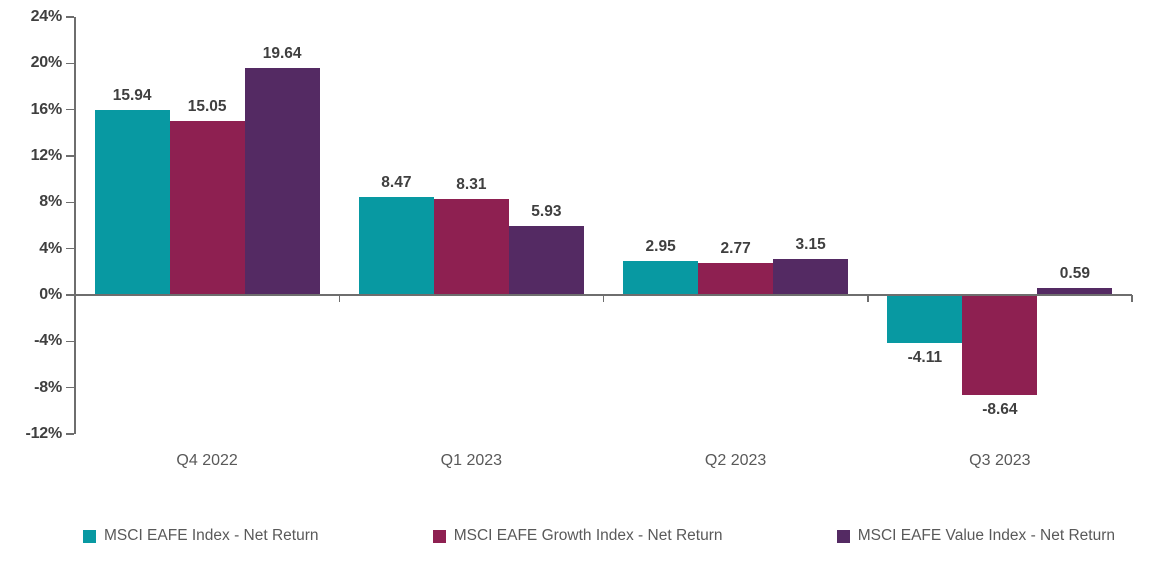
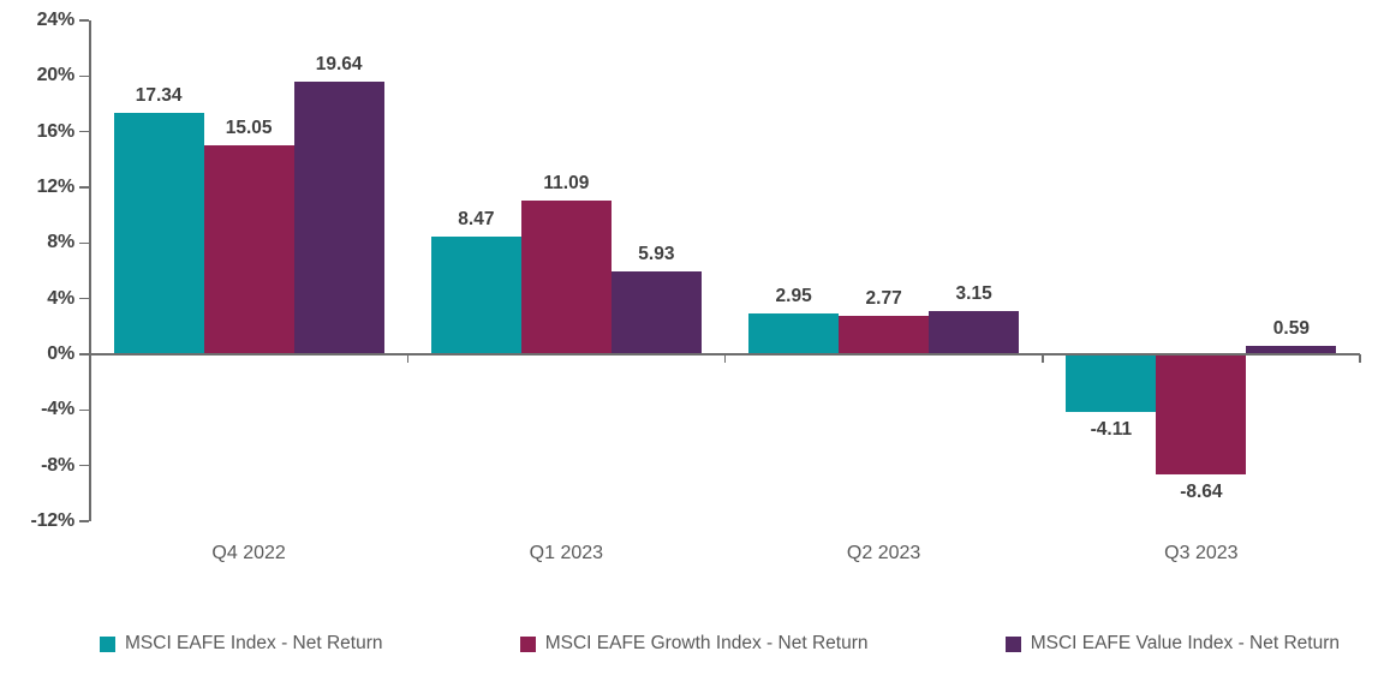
MSCI EAFE Index - Net Return/Q4 2022: 15.94 -> 17.34
MSCI EAFE Growth Index - Net Return/Q1 2023: 8.31 -> 11.09
